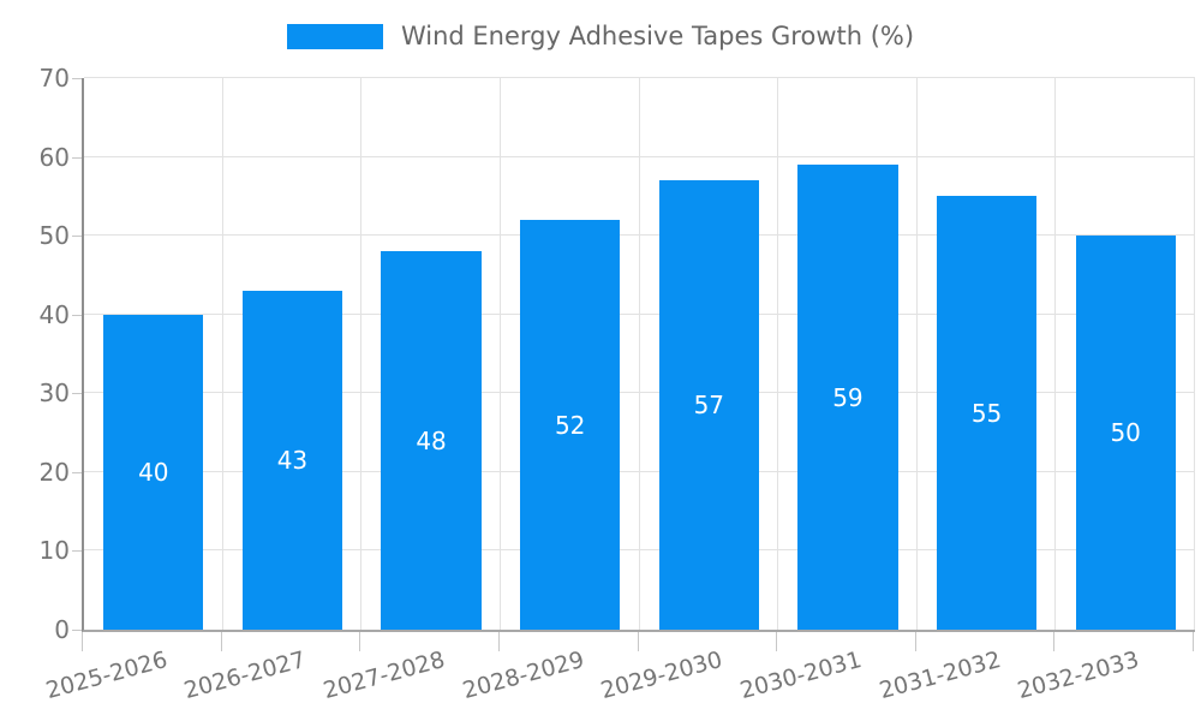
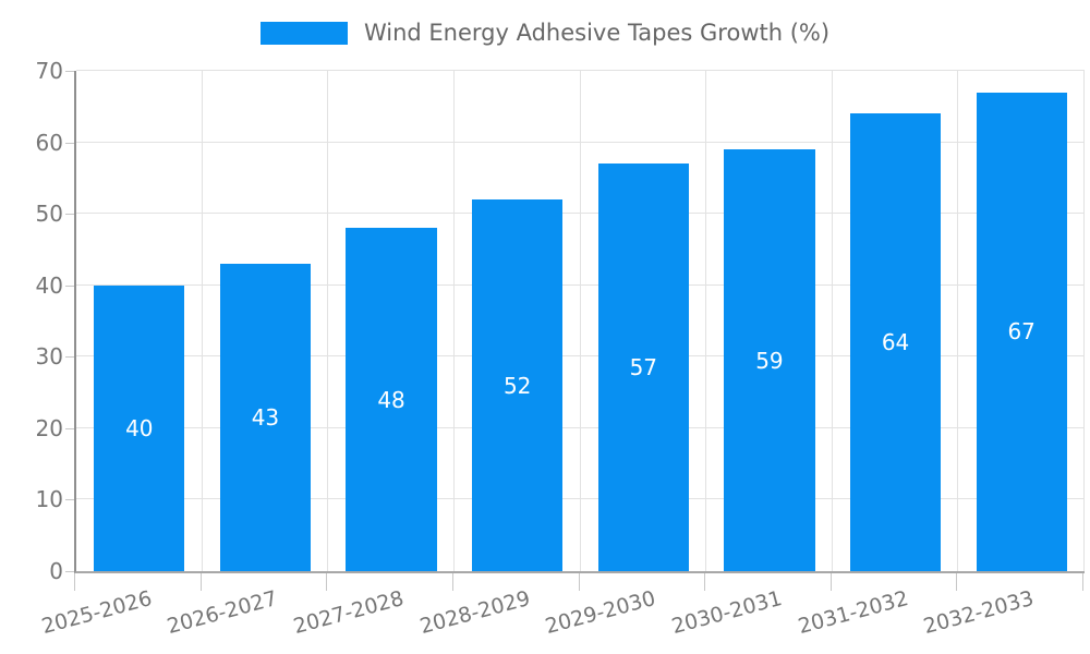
2031-2032: 55 -> 64
2032-2033: 50 -> 67
